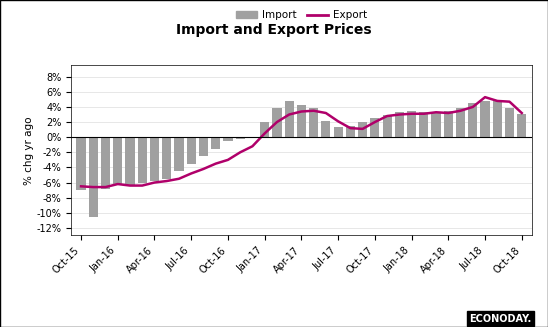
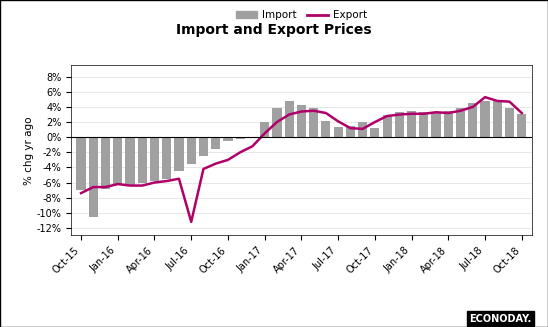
Export/Oct-15: -6.5% -> -7.4%
Export/Jul-16: -4.8% -> -11.2%
Import/Oct-17: 2.5% -> 1.2%
